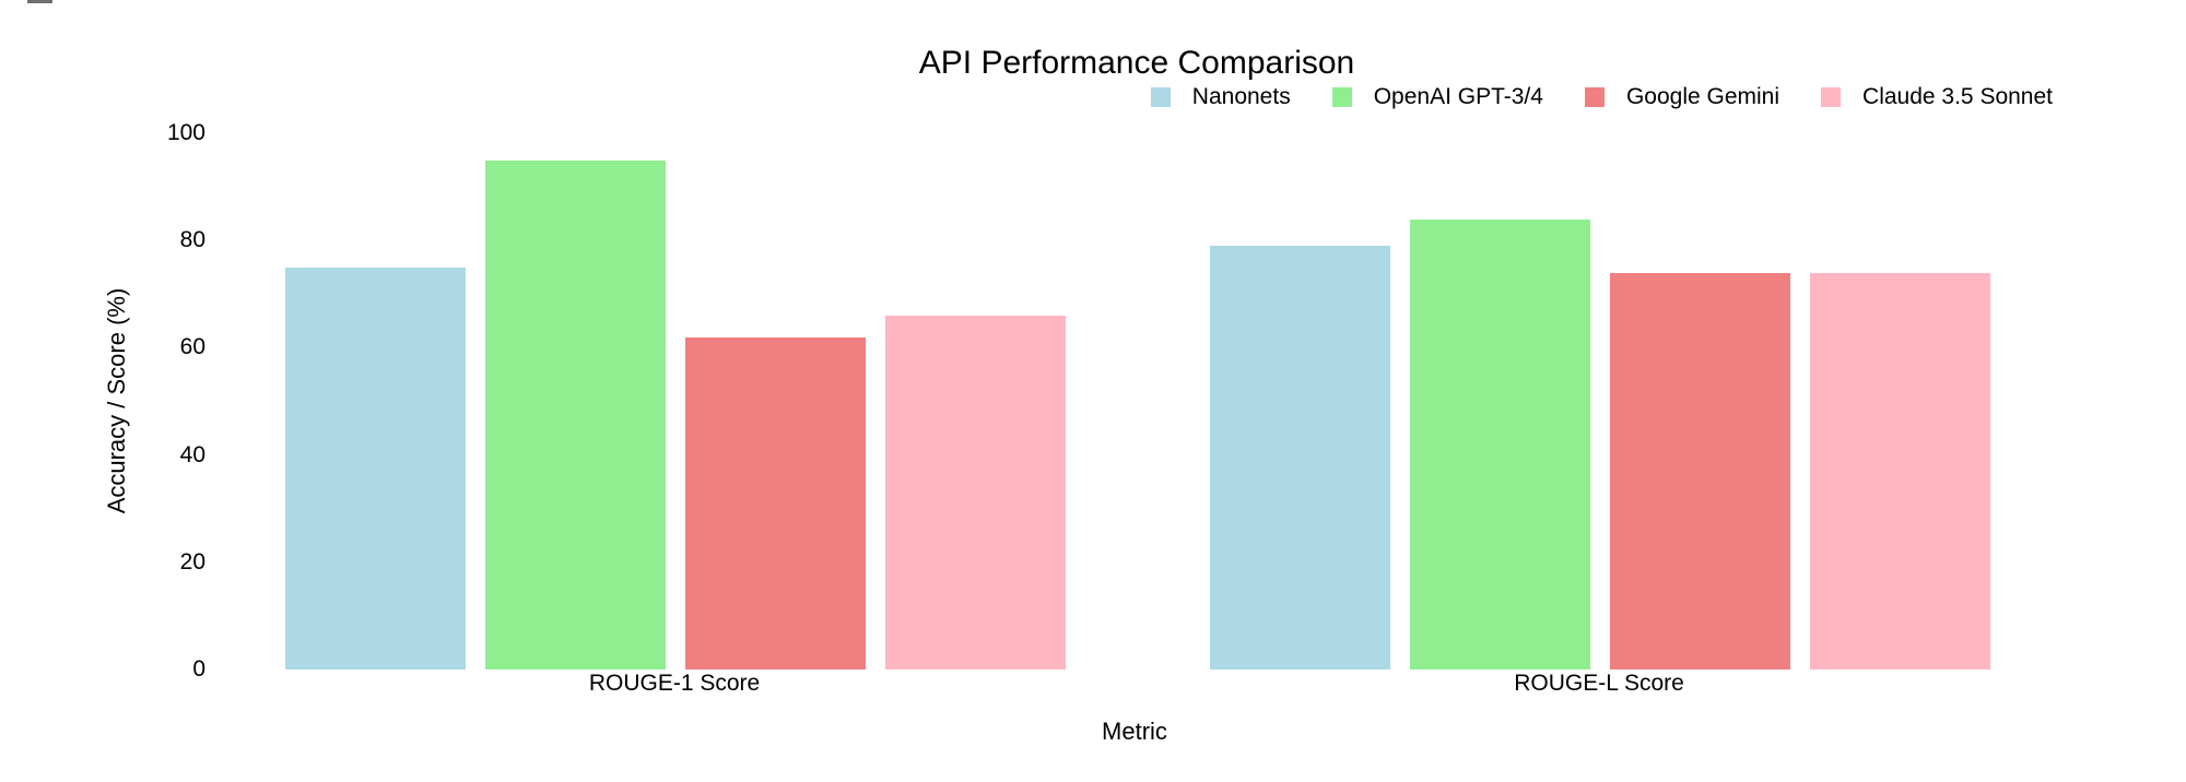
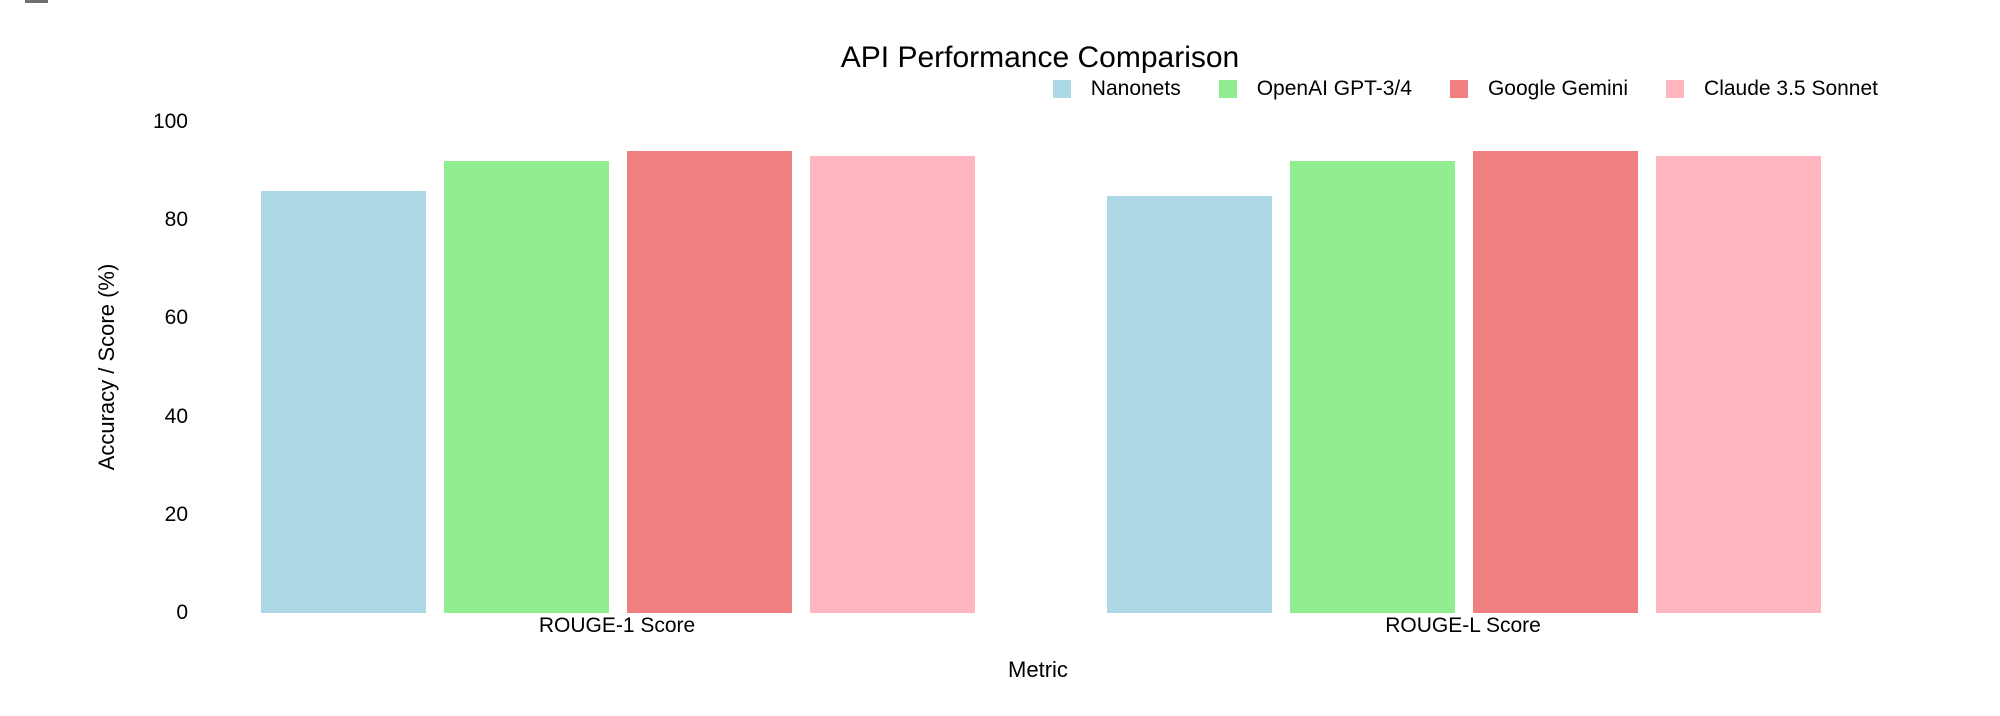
Nanonets/ROUGE-1 Score: 75 -> 86
OpenAI GPT-3/4/ROUGE-1 Score: 95 -> 92
Google Gemini/ROUGE-1 Score: 62 -> 94
Claude 3.5 Sonnet/ROUGE-1 Score: 66 -> 93
Nanonets/ROUGE-L Score: 79 -> 85
OpenAI GPT-3/4/ROUGE-L Score: 84 -> 92
Google Gemini/ROUGE-L Score: 74 -> 94
Claude 3.5 Sonnet/ROUGE-L Score: 74 -> 93
